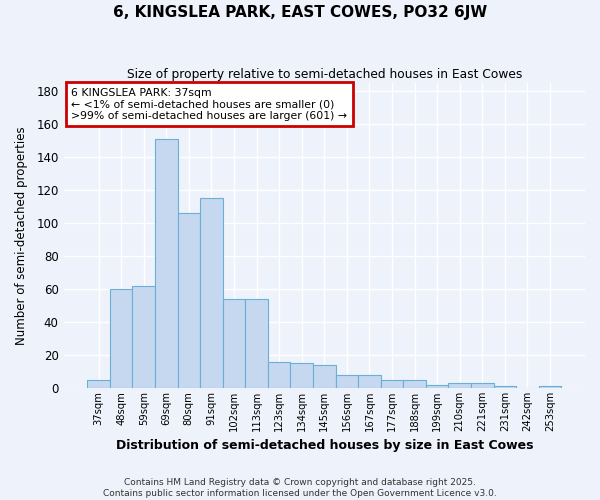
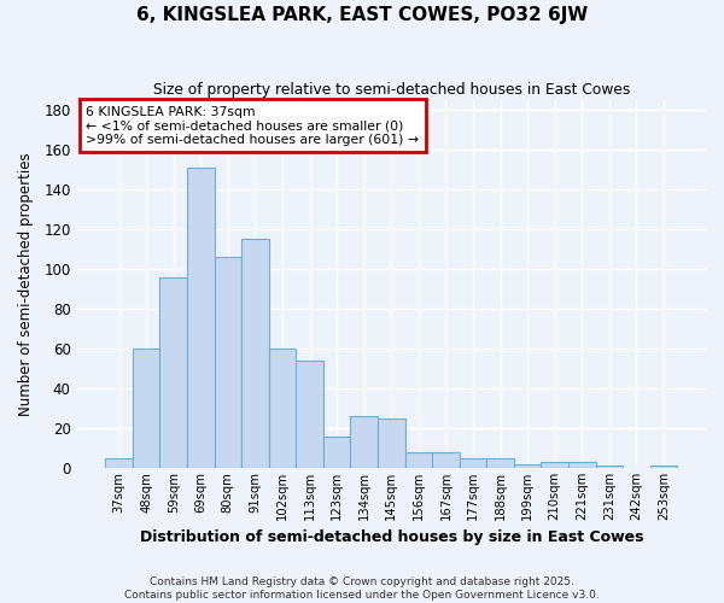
59sqm: 62 -> 96
102sqm: 54 -> 60
134sqm: 15 -> 26
145sqm: 14 -> 25
